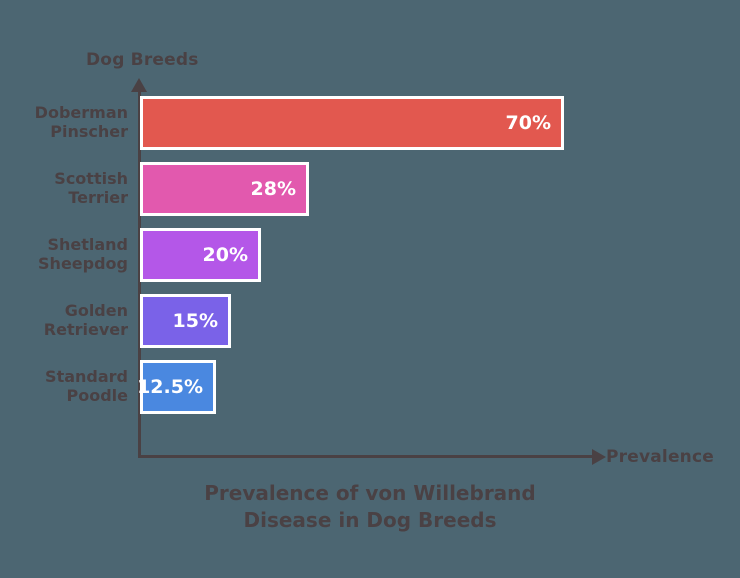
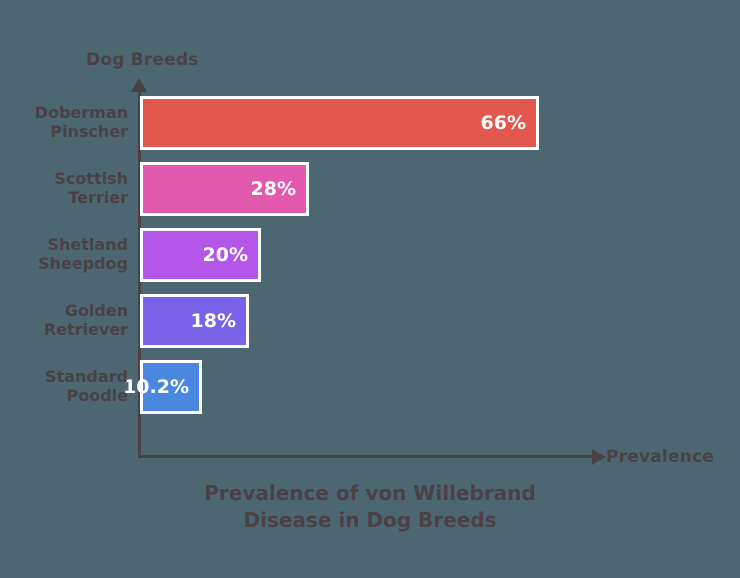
Doberman Pinscher: 70% -> 66%
Golden Retriever: 15% -> 18%
Standard Poodle: 12.5% -> 10.2%
